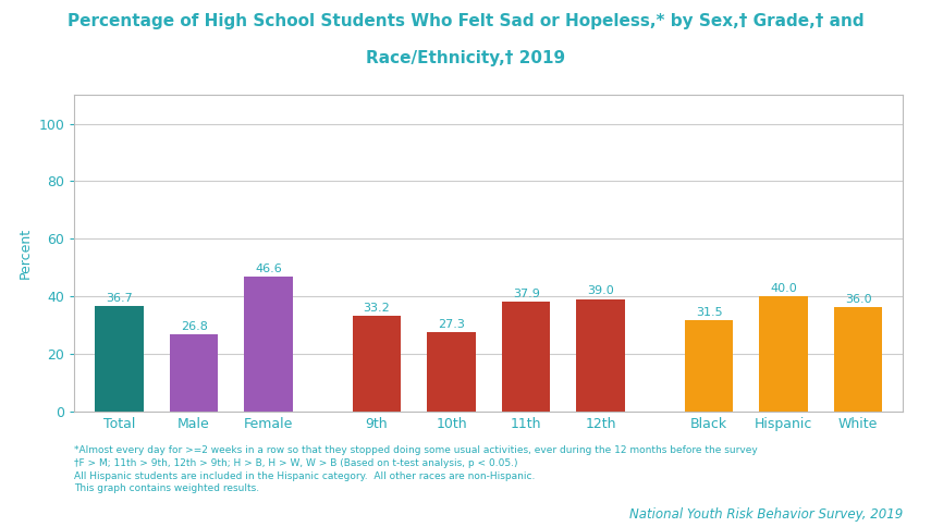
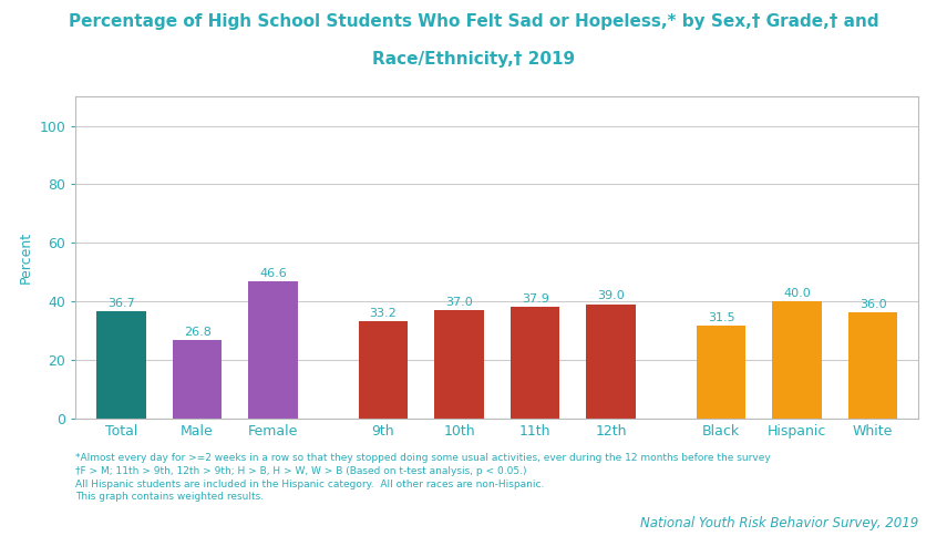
10th: 27.3 -> 37.0
